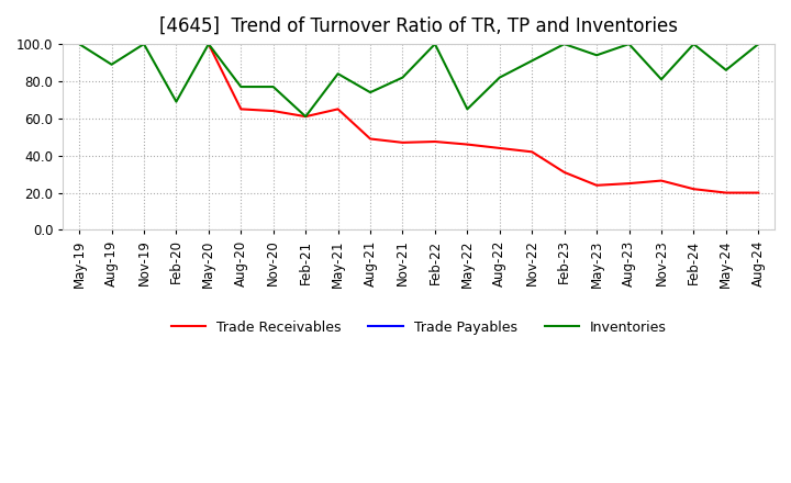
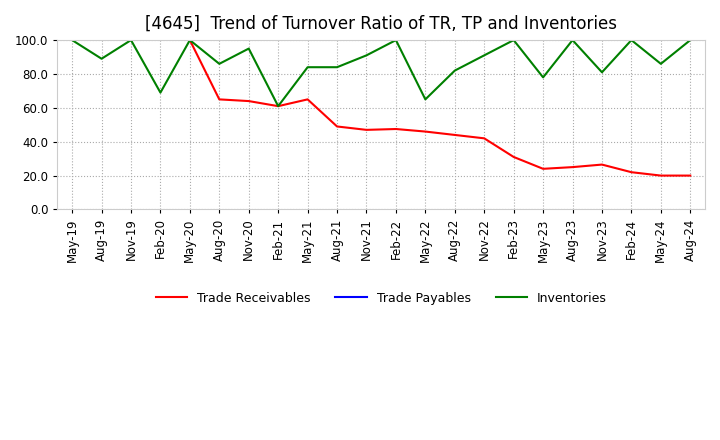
Inventories/Aug-20: 77 -> 86
Inventories/Nov-20: 77 -> 95
Inventories/Aug-21: 74 -> 84
Inventories/Nov-21: 82 -> 91
Inventories/May-23: 94 -> 78
